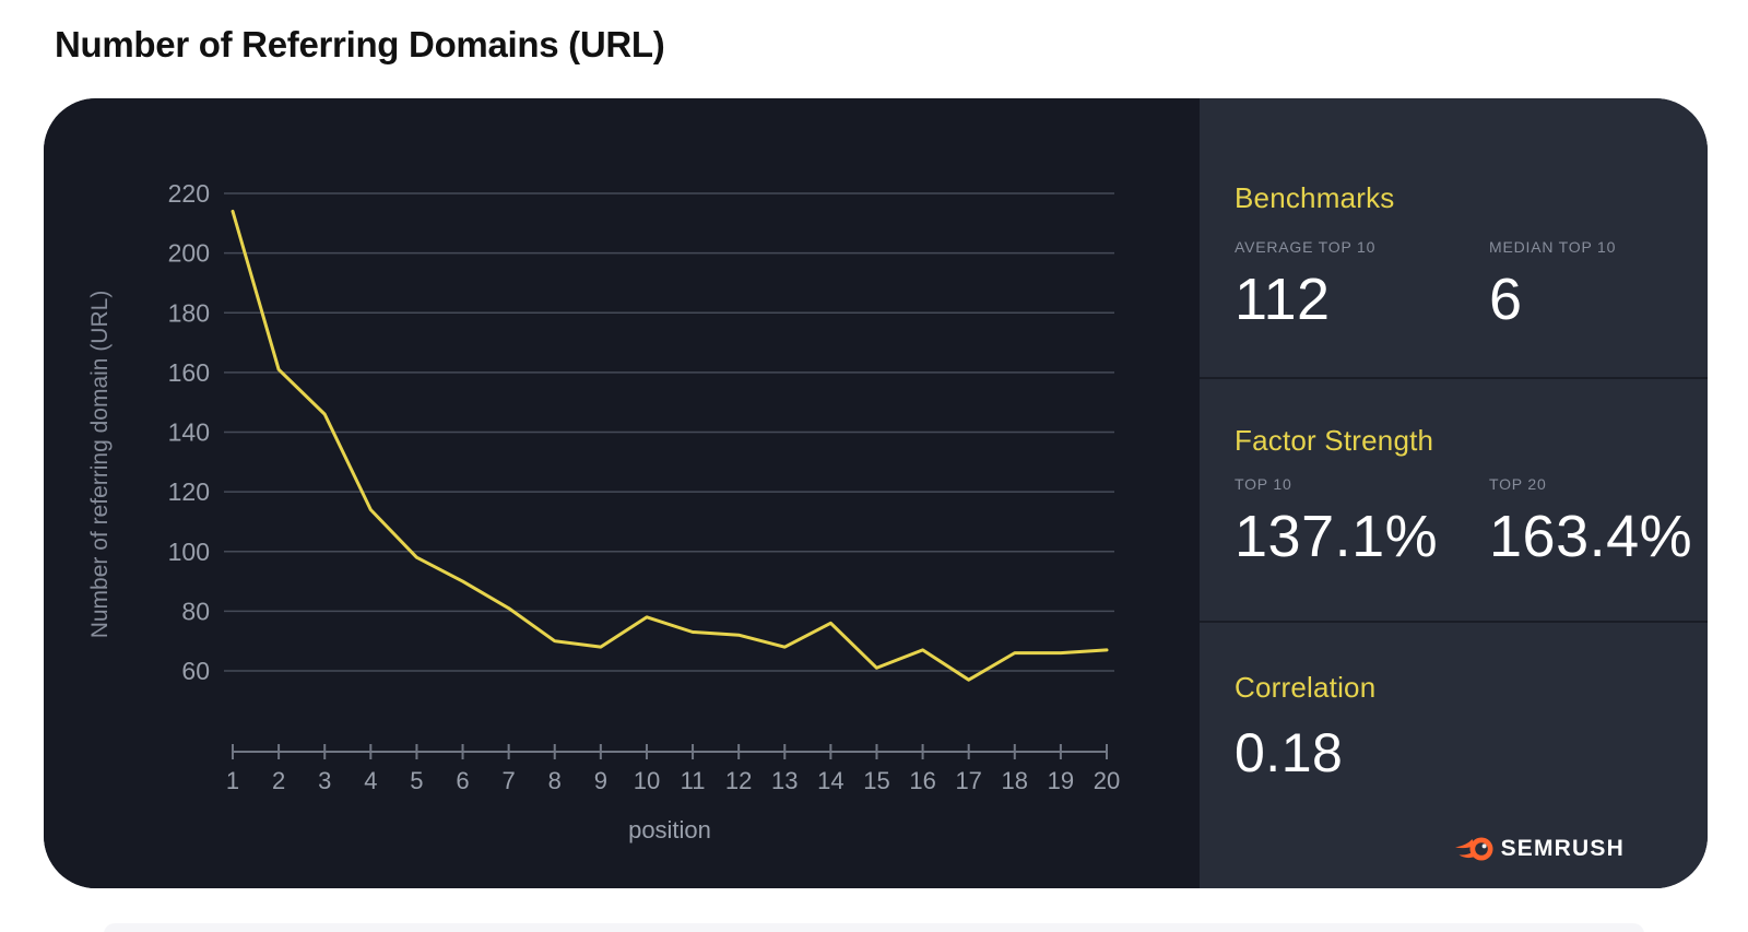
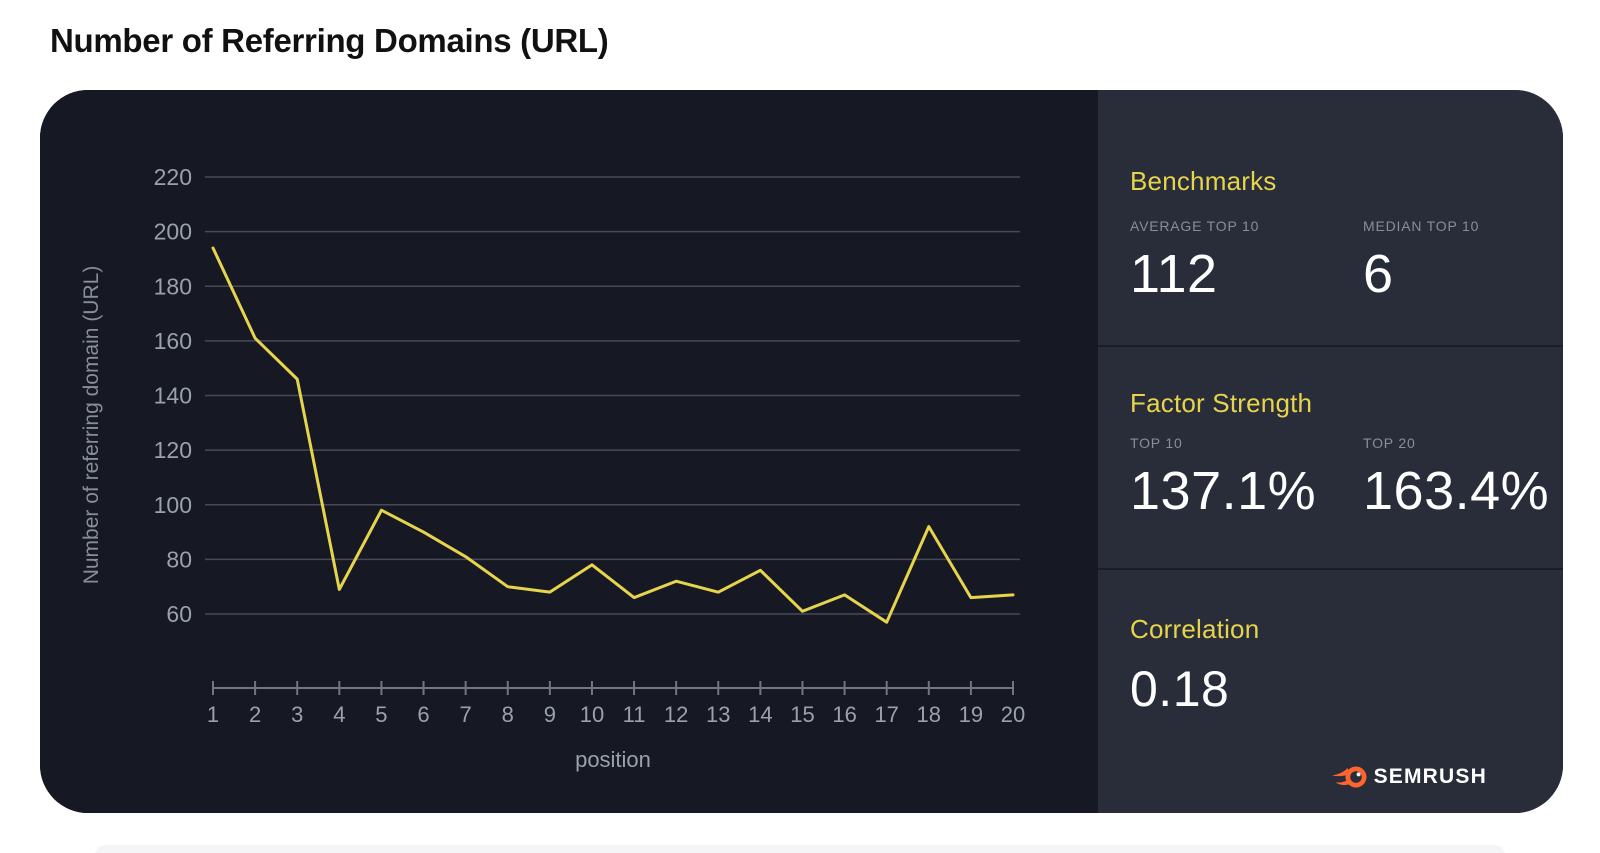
1: 214 -> 194
4: 114 -> 69
11: 73 -> 66
18: 66 -> 92
